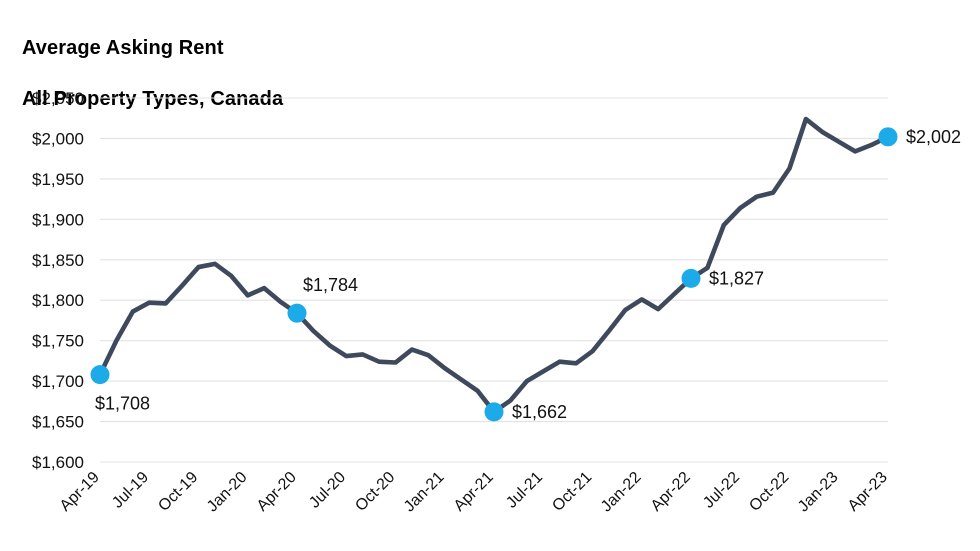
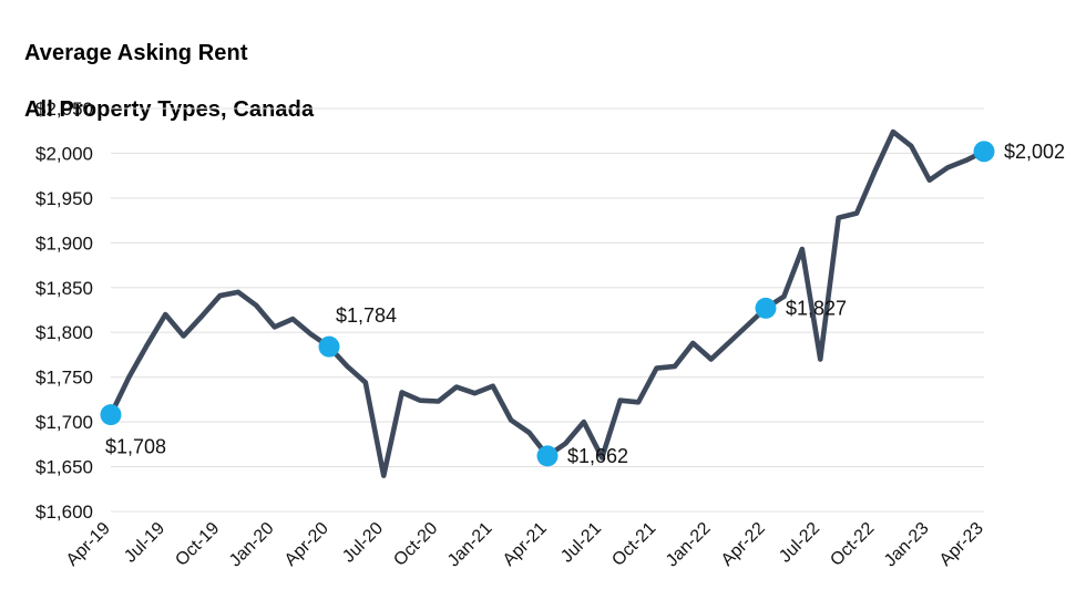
Jul-19: $1800 -> $1820
Jul-20: $1730 -> $1640
Jan-21: $1720 -> $1740
Jul-21: $1710 -> $1660
Oct-21: $1740 -> $1760
Jan-22: $1800 -> $1770
Jul-22: $1910 -> $1770
Oct-22: $1960 -> $1980
Jan-23: $2000 -> $1970
